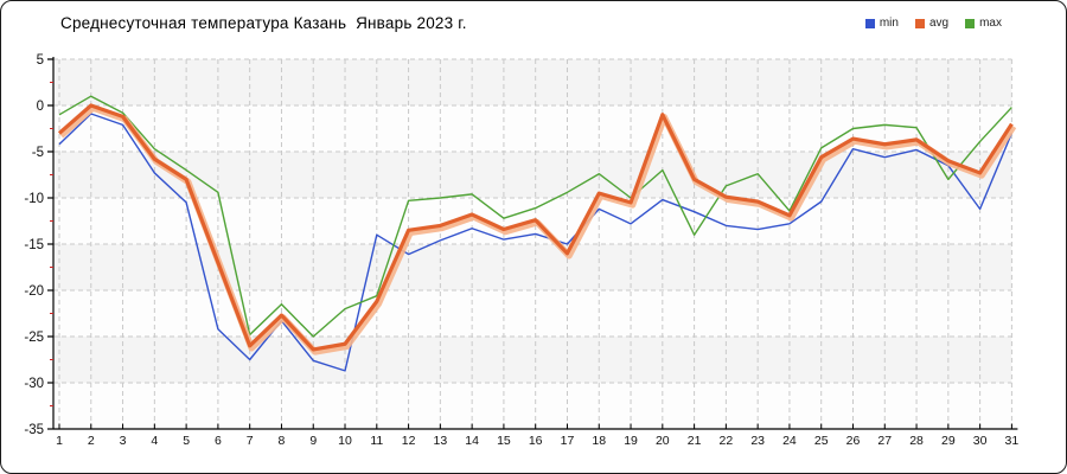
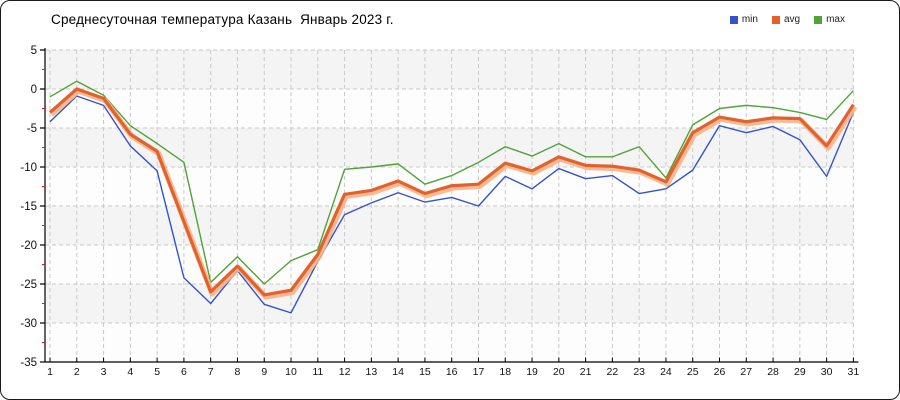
min/11: -14 -> -22
avg/17: -16 -> -12
max/19: -10 -> -9
avg/20: -1 -> -9
avg/21: -8 -> -10
max/21: -14 -> -9
min/22: -13 -> -11
avg/29: -6 -> -4
max/29: -8 -> -3
